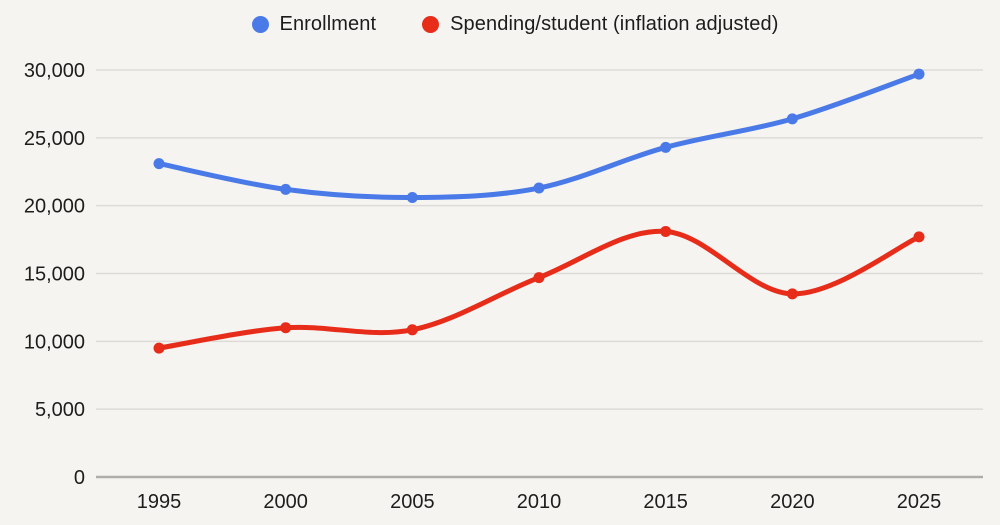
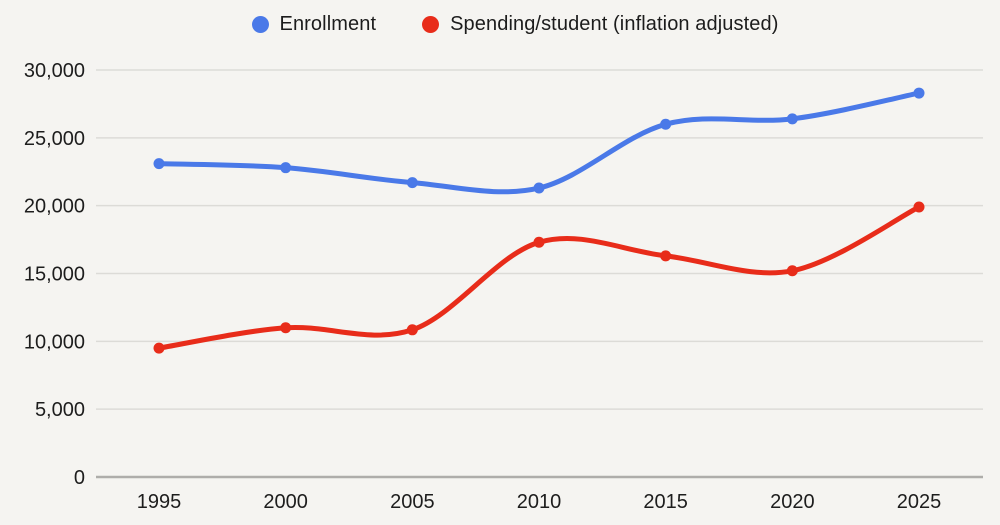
Enrollment/2000: 21200 -> 22800
Enrollment/2005: 20600 -> 21700
Spending/student (inflation adjusted)/2010: 14700 -> 17300
Enrollment/2015: 24300 -> 26000
Spending/student (inflation adjusted)/2015: 18100 -> 16300
Spending/student (inflation adjusted)/2020: 13500 -> 15200
Enrollment/2025: 29700 -> 28300
Spending/student (inflation adjusted)/2025: 17700 -> 19900
